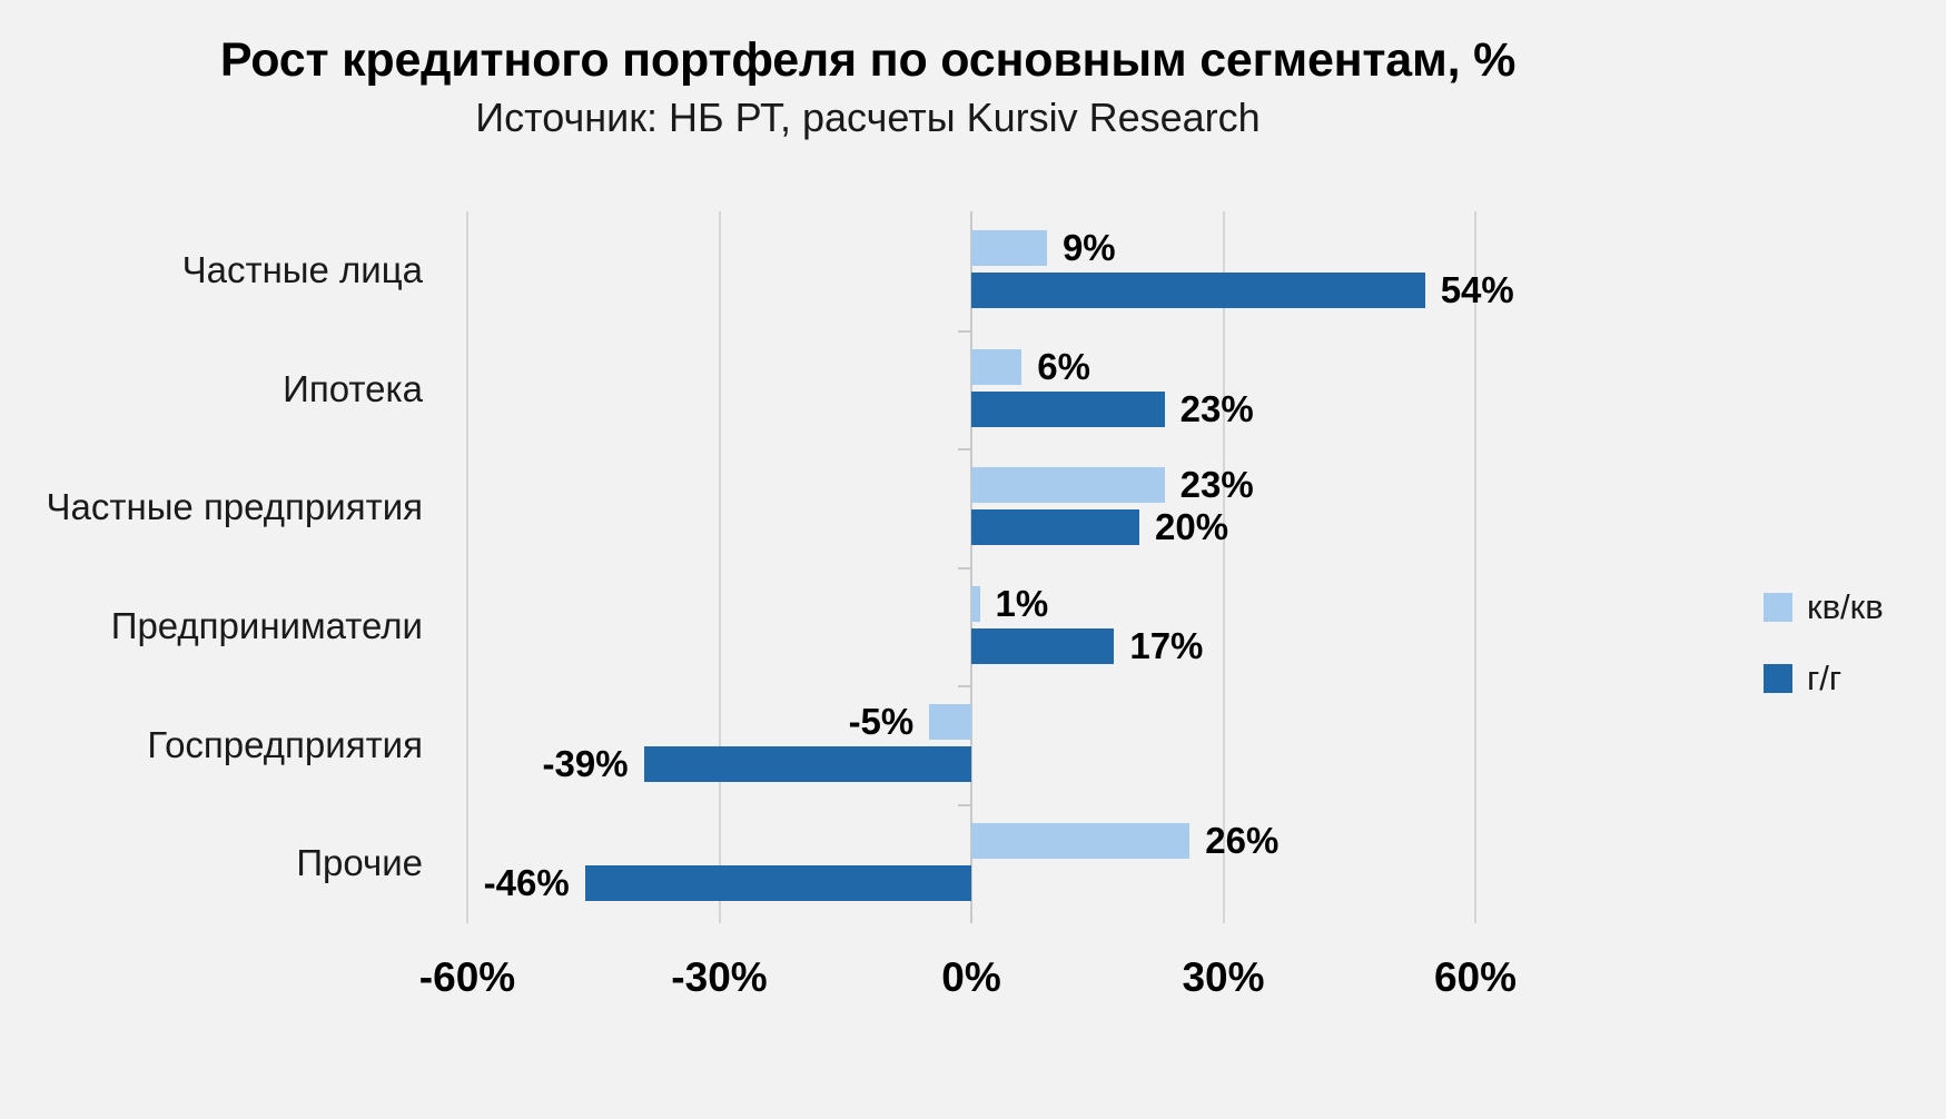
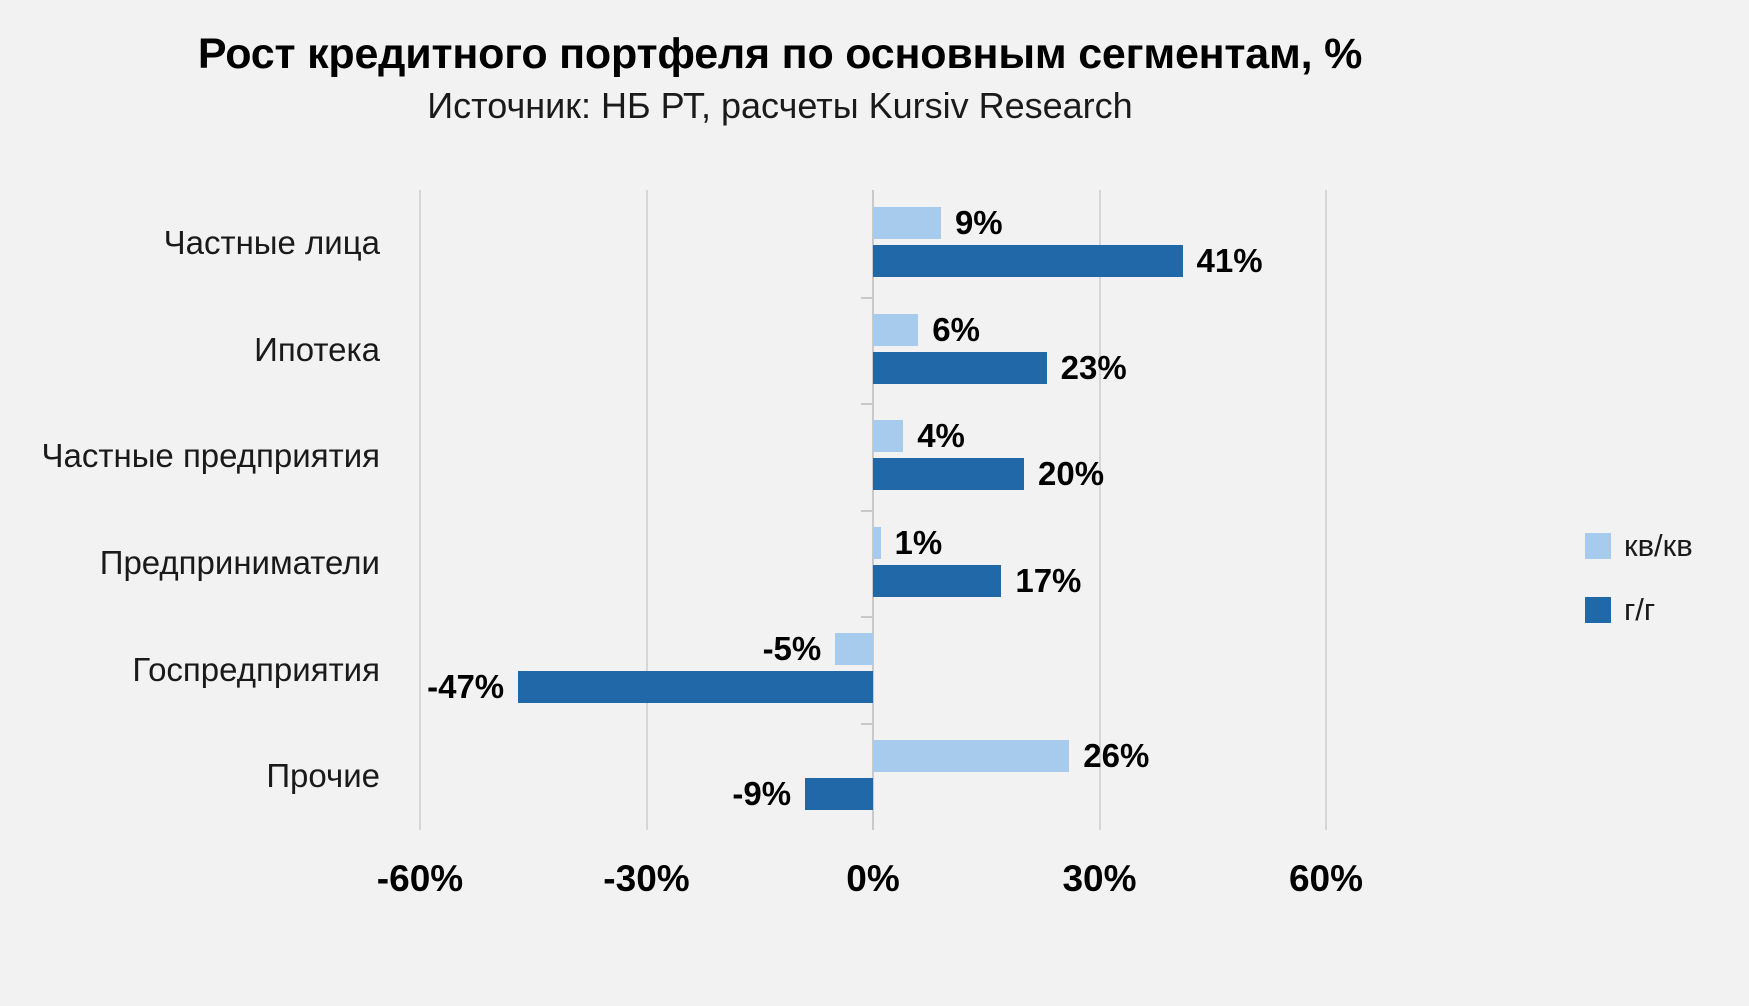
г/г/Частные лица: 54% -> 41%
кв/кв/Частные предприятия: 23% -> 4%
г/г/Госпредприятия: -39% -> -47%
г/г/Прочие: -46% -> -9%
